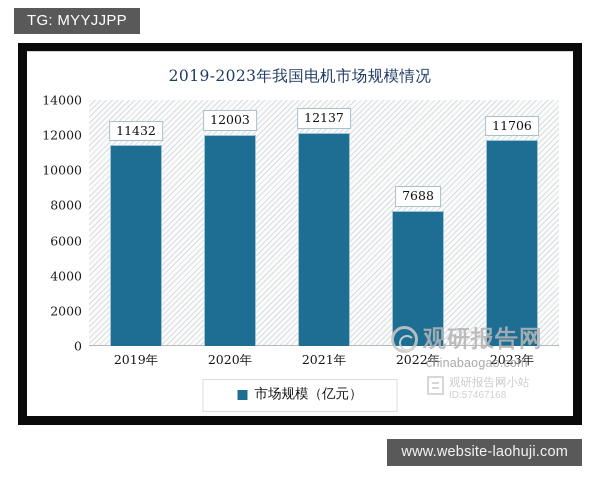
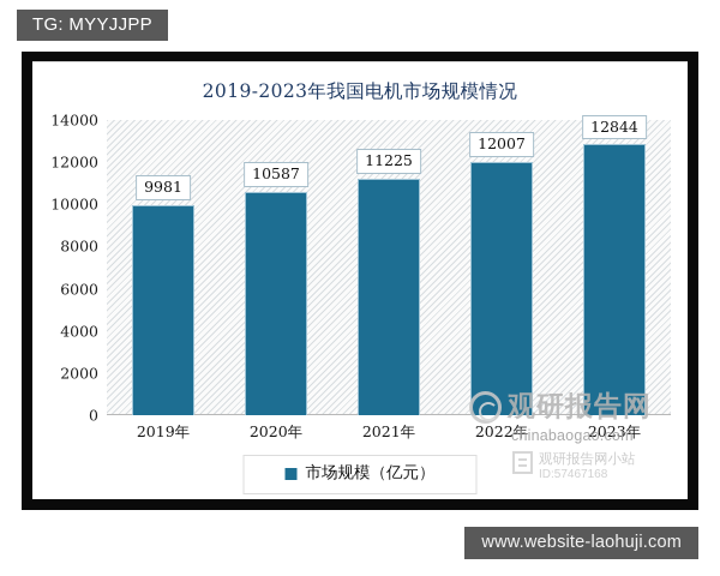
2019年: 11432 -> 9981
2020年: 12003 -> 10587
2021年: 12137 -> 11225
2022年: 7688 -> 12007
2023年: 11706 -> 12844
